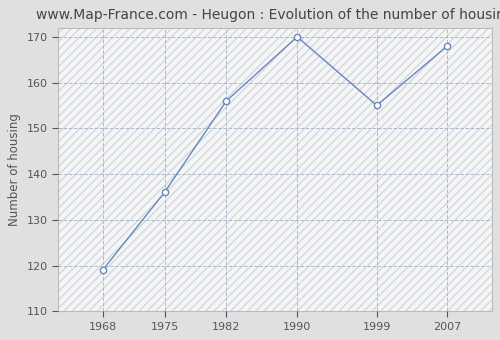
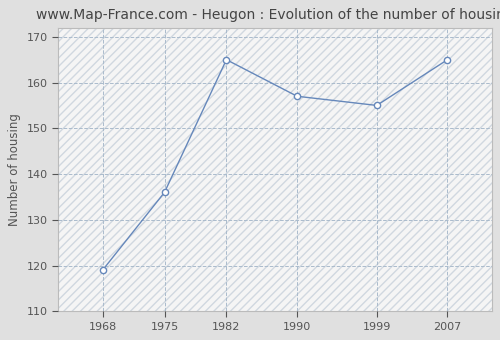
1982: 156 -> 165
1990: 170 -> 157
2007: 168 -> 165
